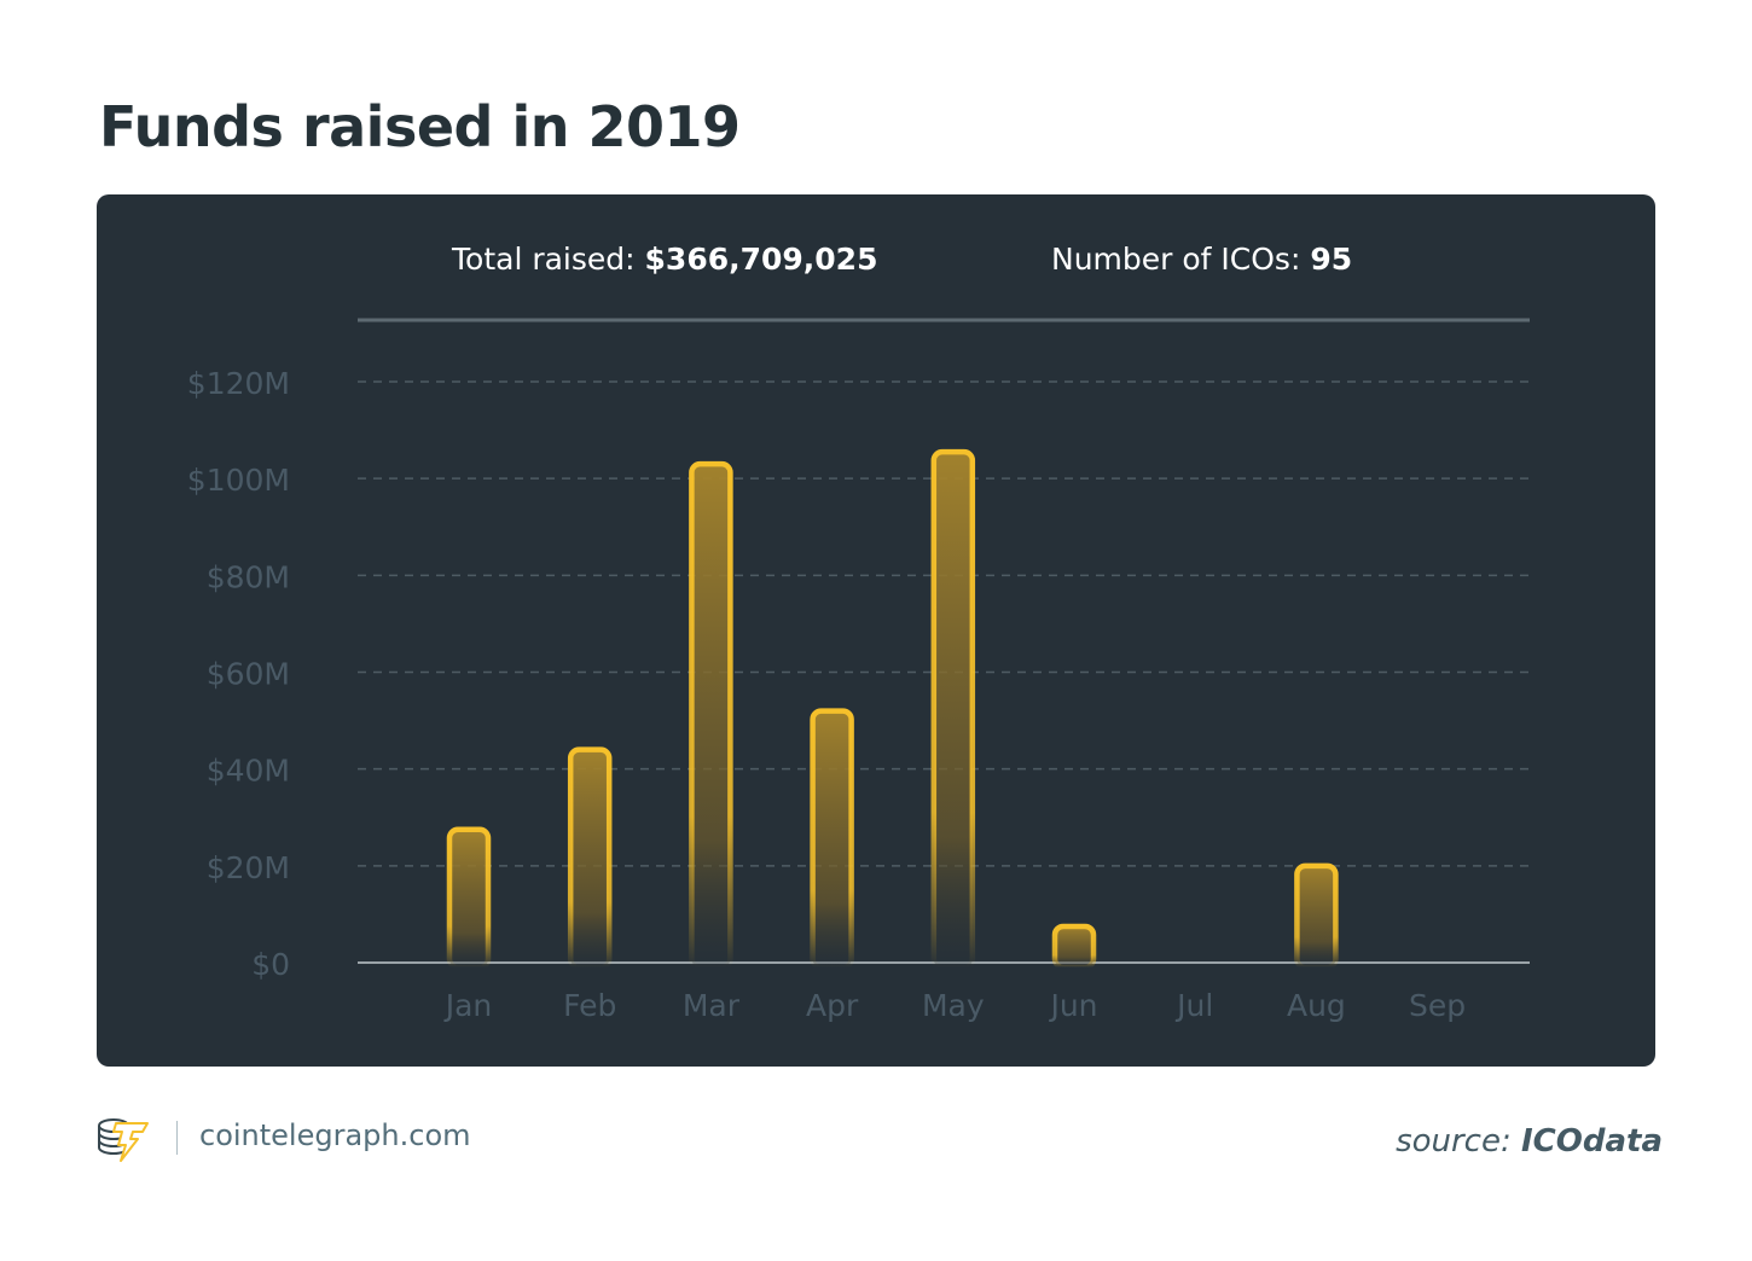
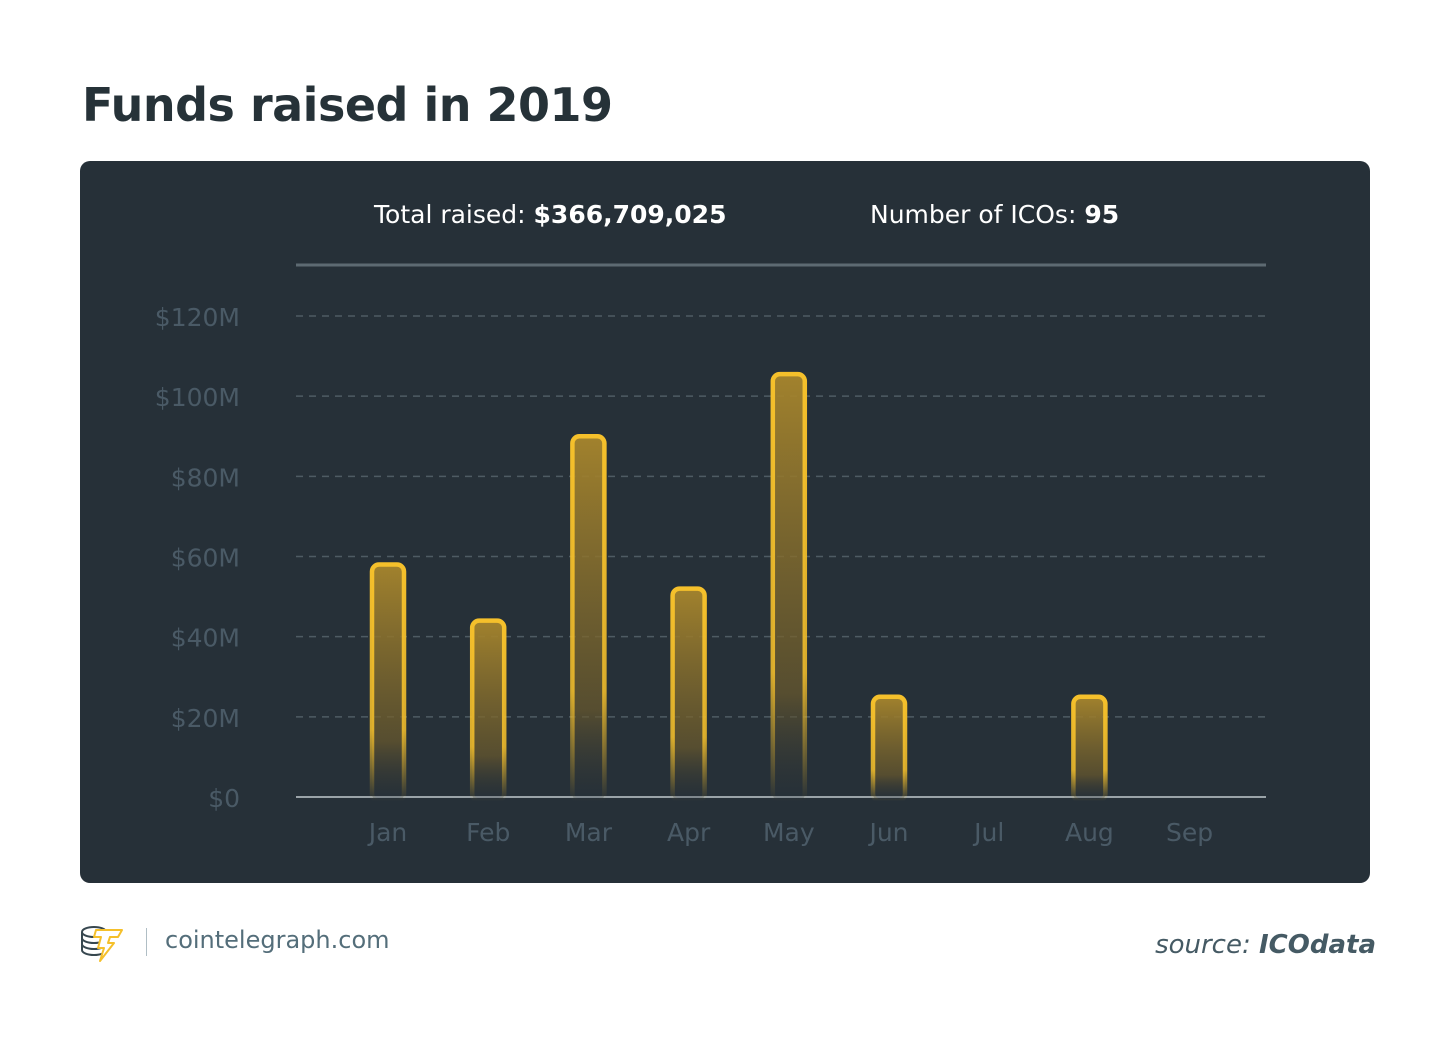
Jan: $28M -> $58M
Mar: $103M -> $90M
Jun: $8M -> $25M
Aug: $20M -> $25M
